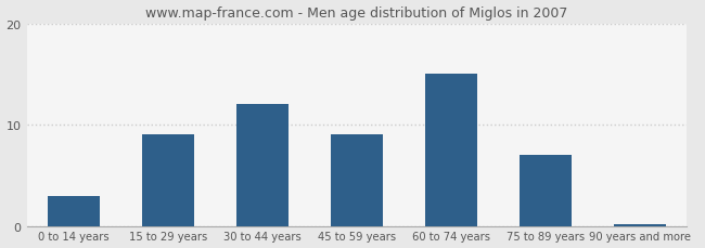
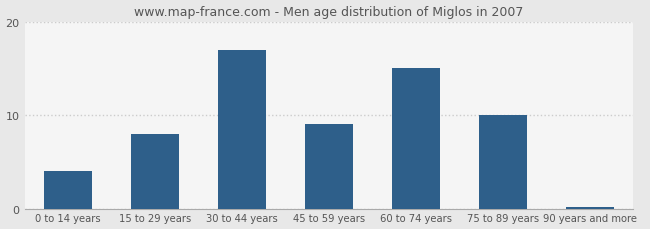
0 to 14 years: 3.0 -> 4.0
15 to 29 years: 9.0 -> 8.0
30 to 44 years: 12.0 -> 17.0
75 to 89 years: 7.0 -> 10.0
